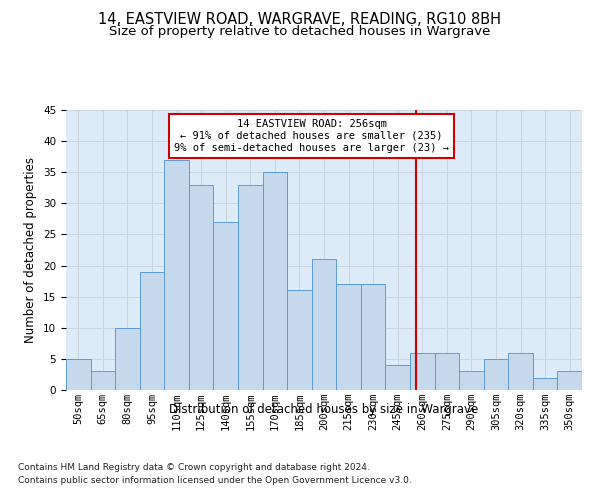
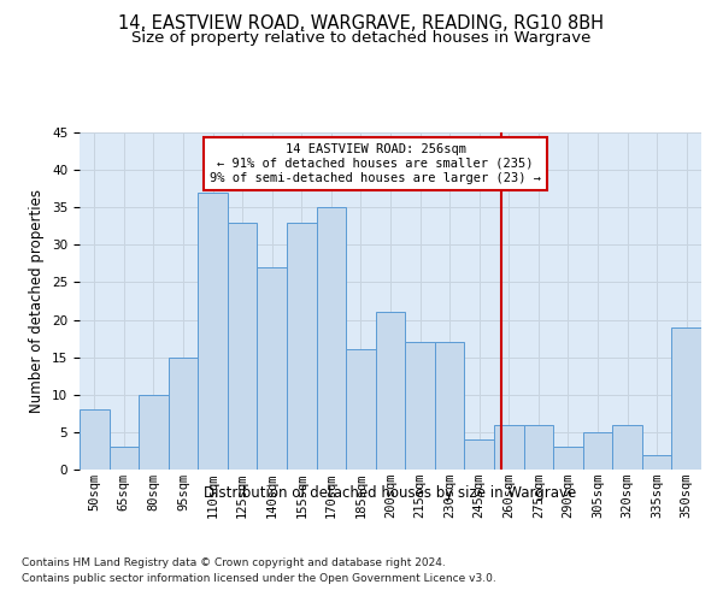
50sqm: 5 -> 8
95sqm: 19 -> 15
350sqm: 3 -> 19
